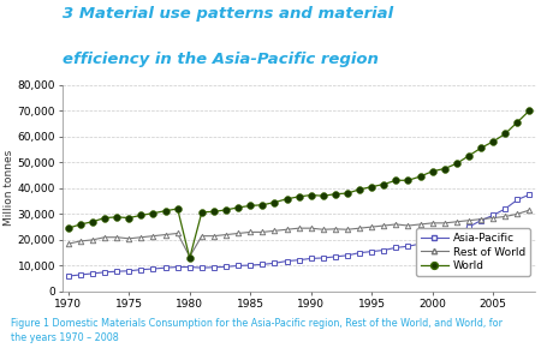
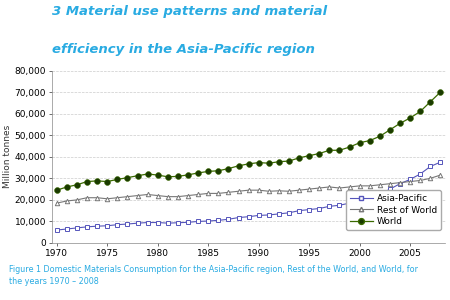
Rest of World/1980: 13,500 -> 22,000
World/1980: 13,000 -> 31,500
